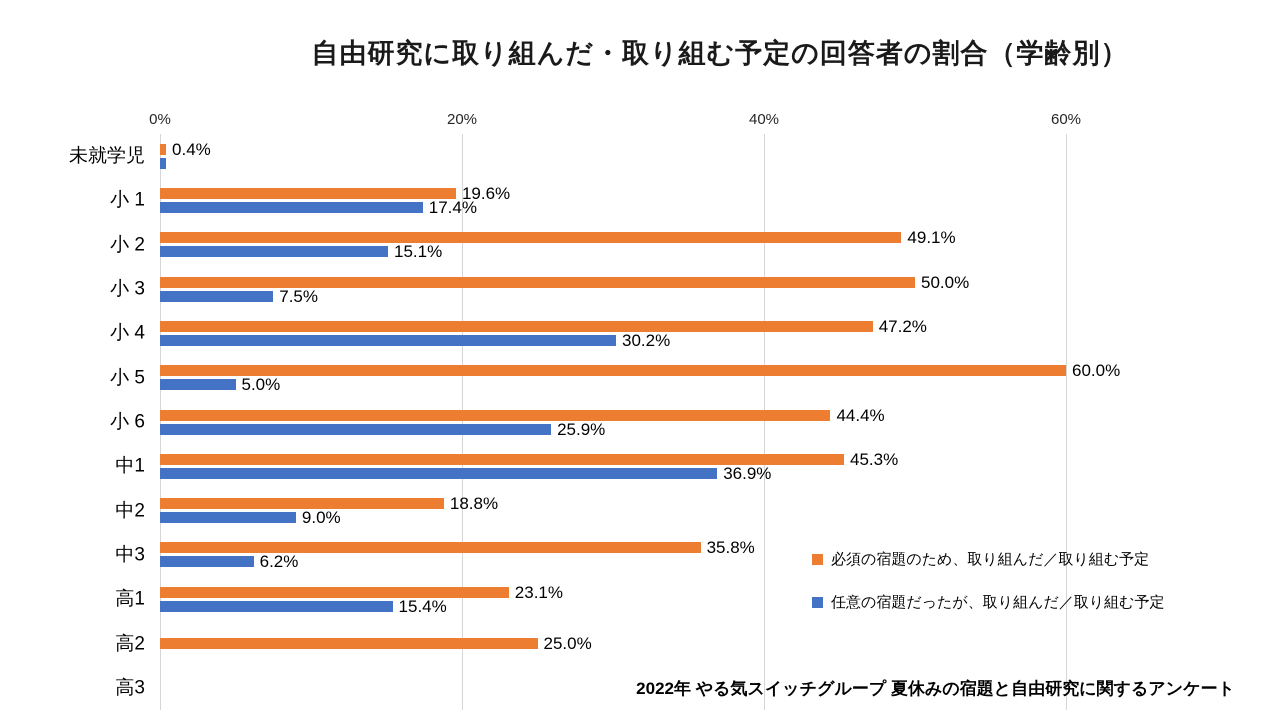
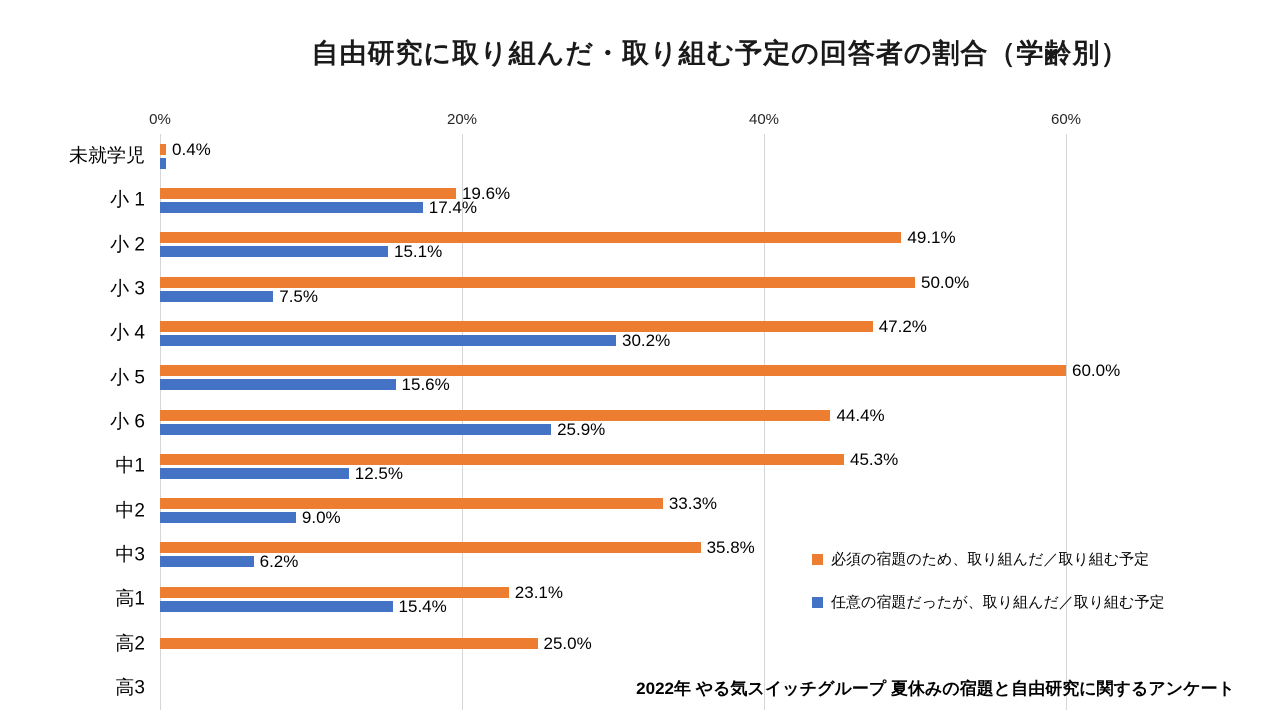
任意の宿題だったが、取り組んだ／取り組む予定/小 5: 5.0% -> 15.6%
任意の宿題だったが、取り組んだ／取り組む予定/中1: 36.9% -> 12.5%
必須の宿題のため、取り組んだ／取り組む予定/中2: 18.8% -> 33.3%
